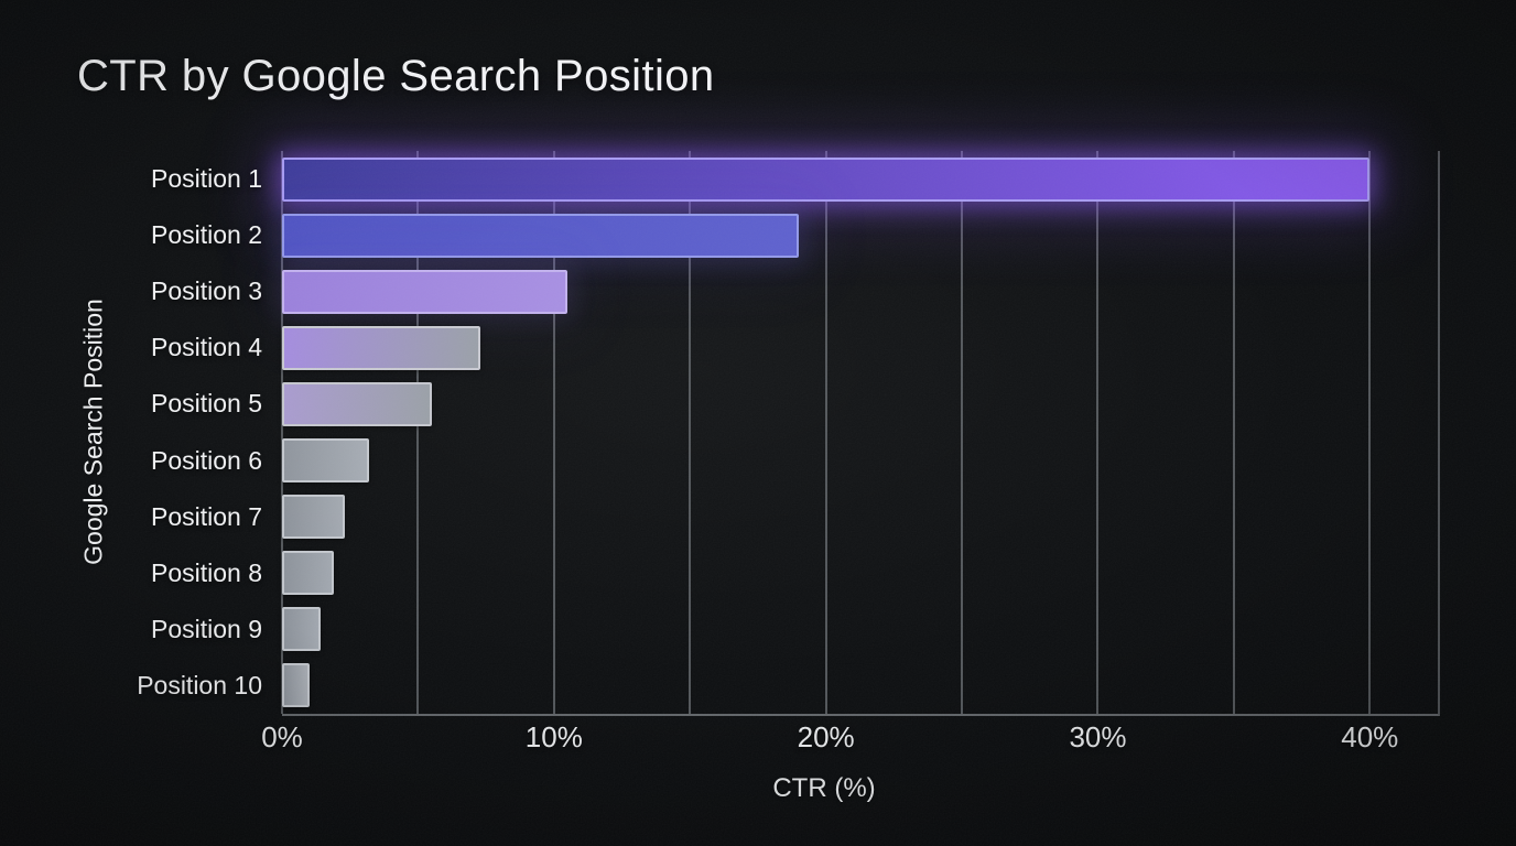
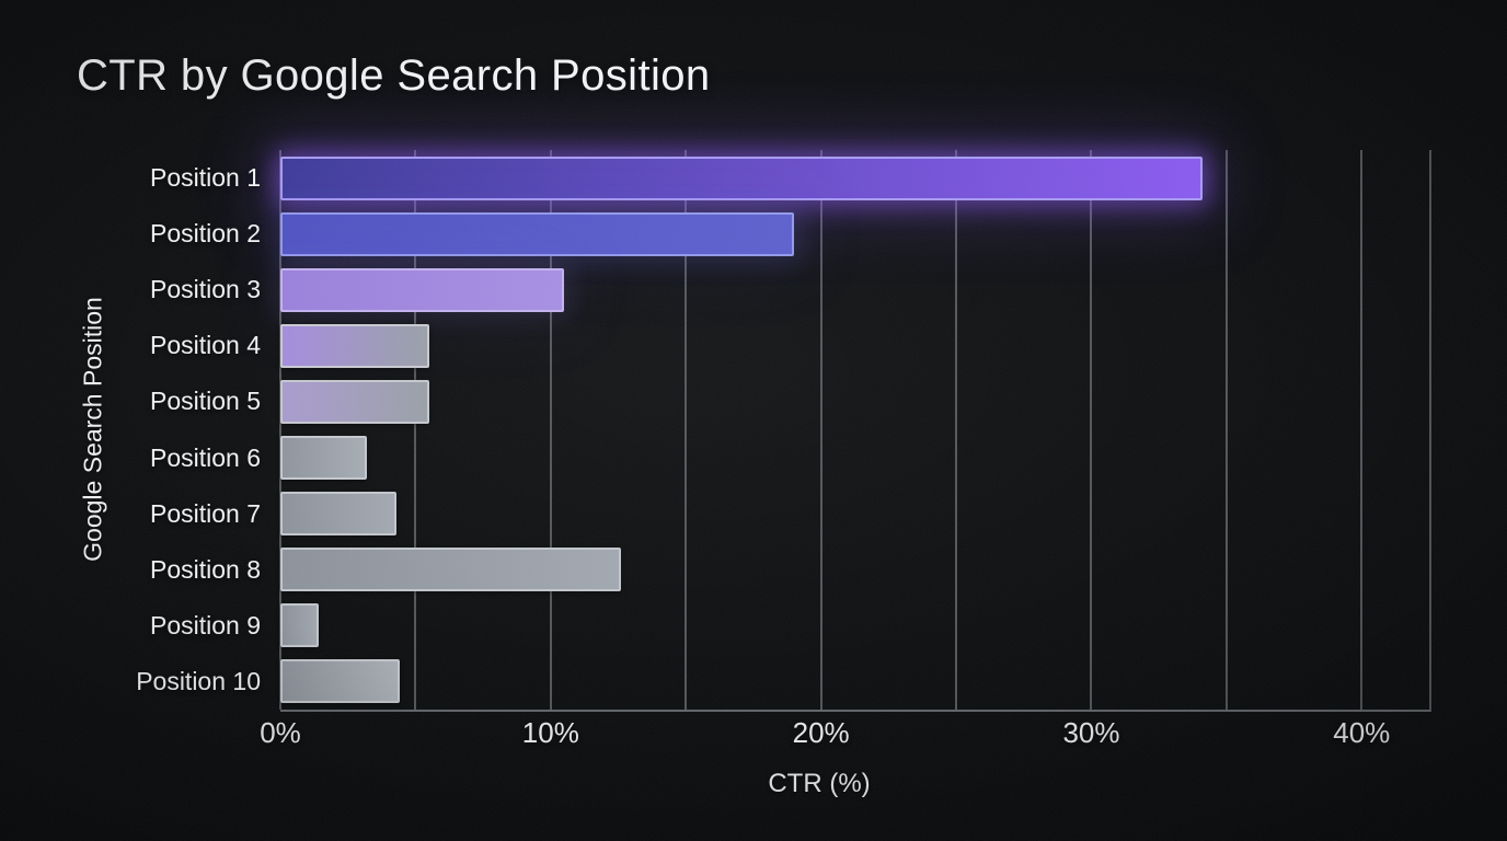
Position 1: 40.0% -> 34.1%
Position 4: 7.3% -> 5.5%
Position 7: 2.3% -> 4.3%
Position 8: 1.9% -> 12.6%
Position 10: 1.0% -> 4.4%
